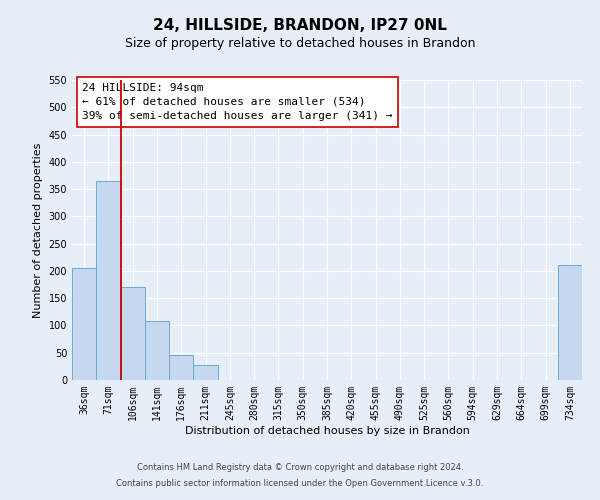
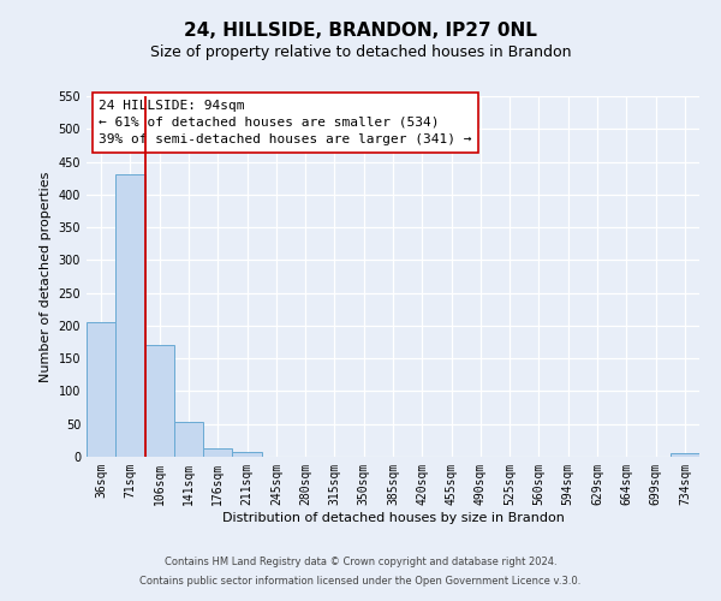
71sqm: 364 -> 430
141sqm: 108 -> 53
176sqm: 46 -> 12
211sqm: 28 -> 8
734sqm: 210 -> 5
